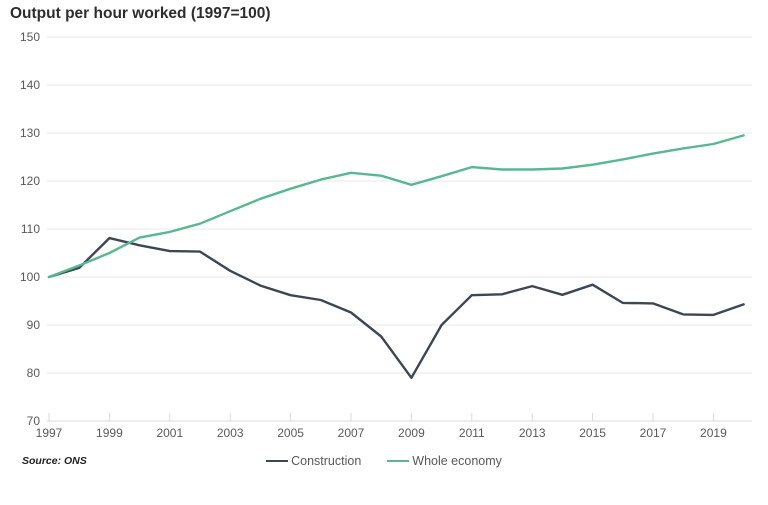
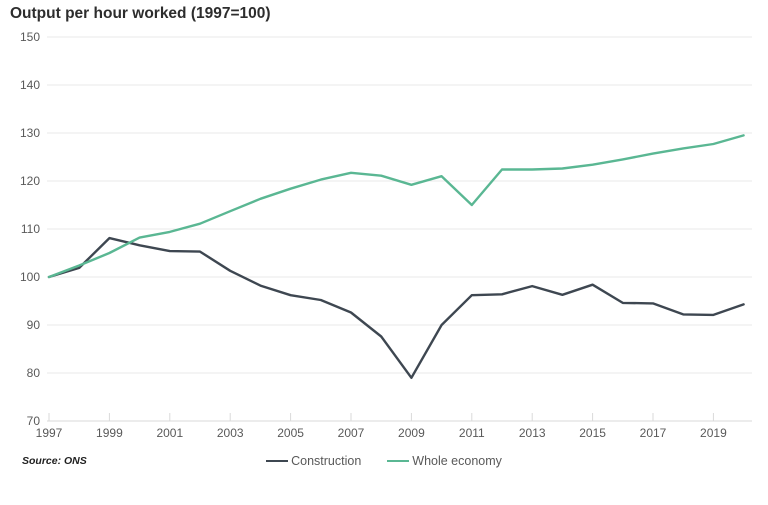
Whole economy/2011: 123 -> 115
